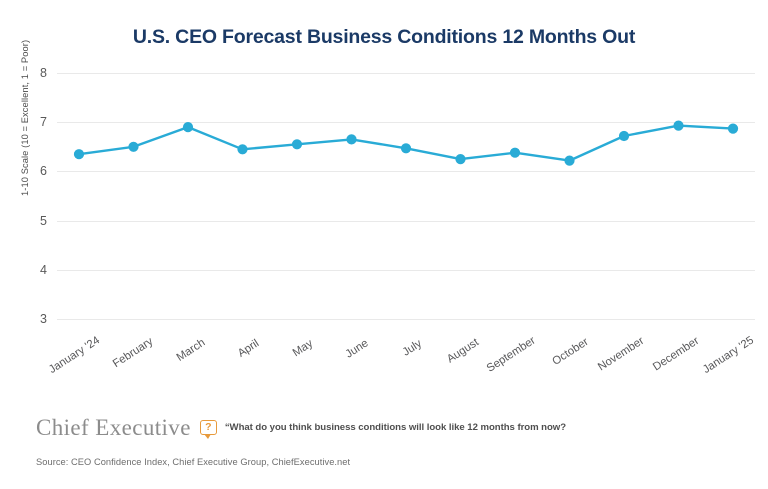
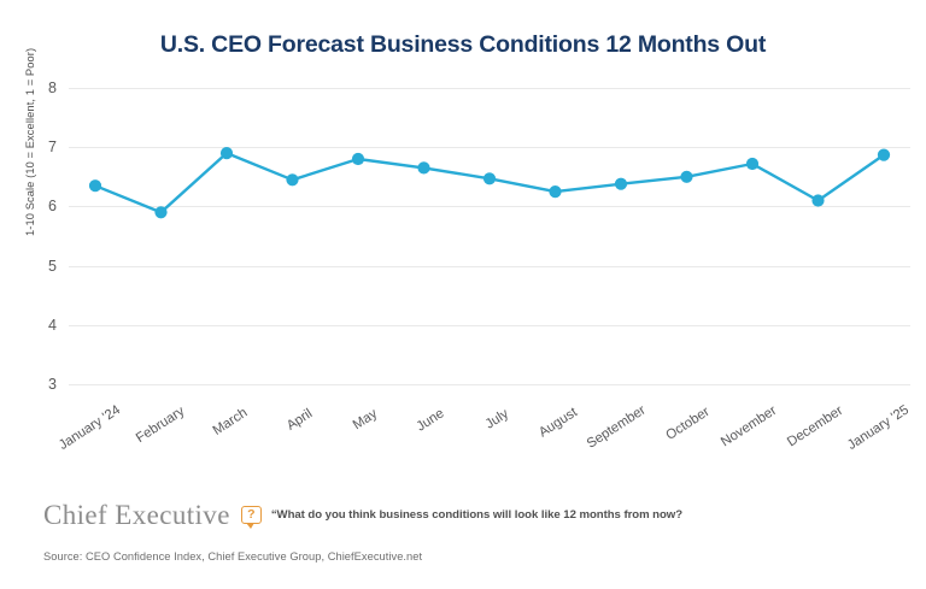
February: 6.5 -> 5.9
May: 6.5 -> 6.8
October: 6.2 -> 6.5
December: 6.9 -> 6.1
